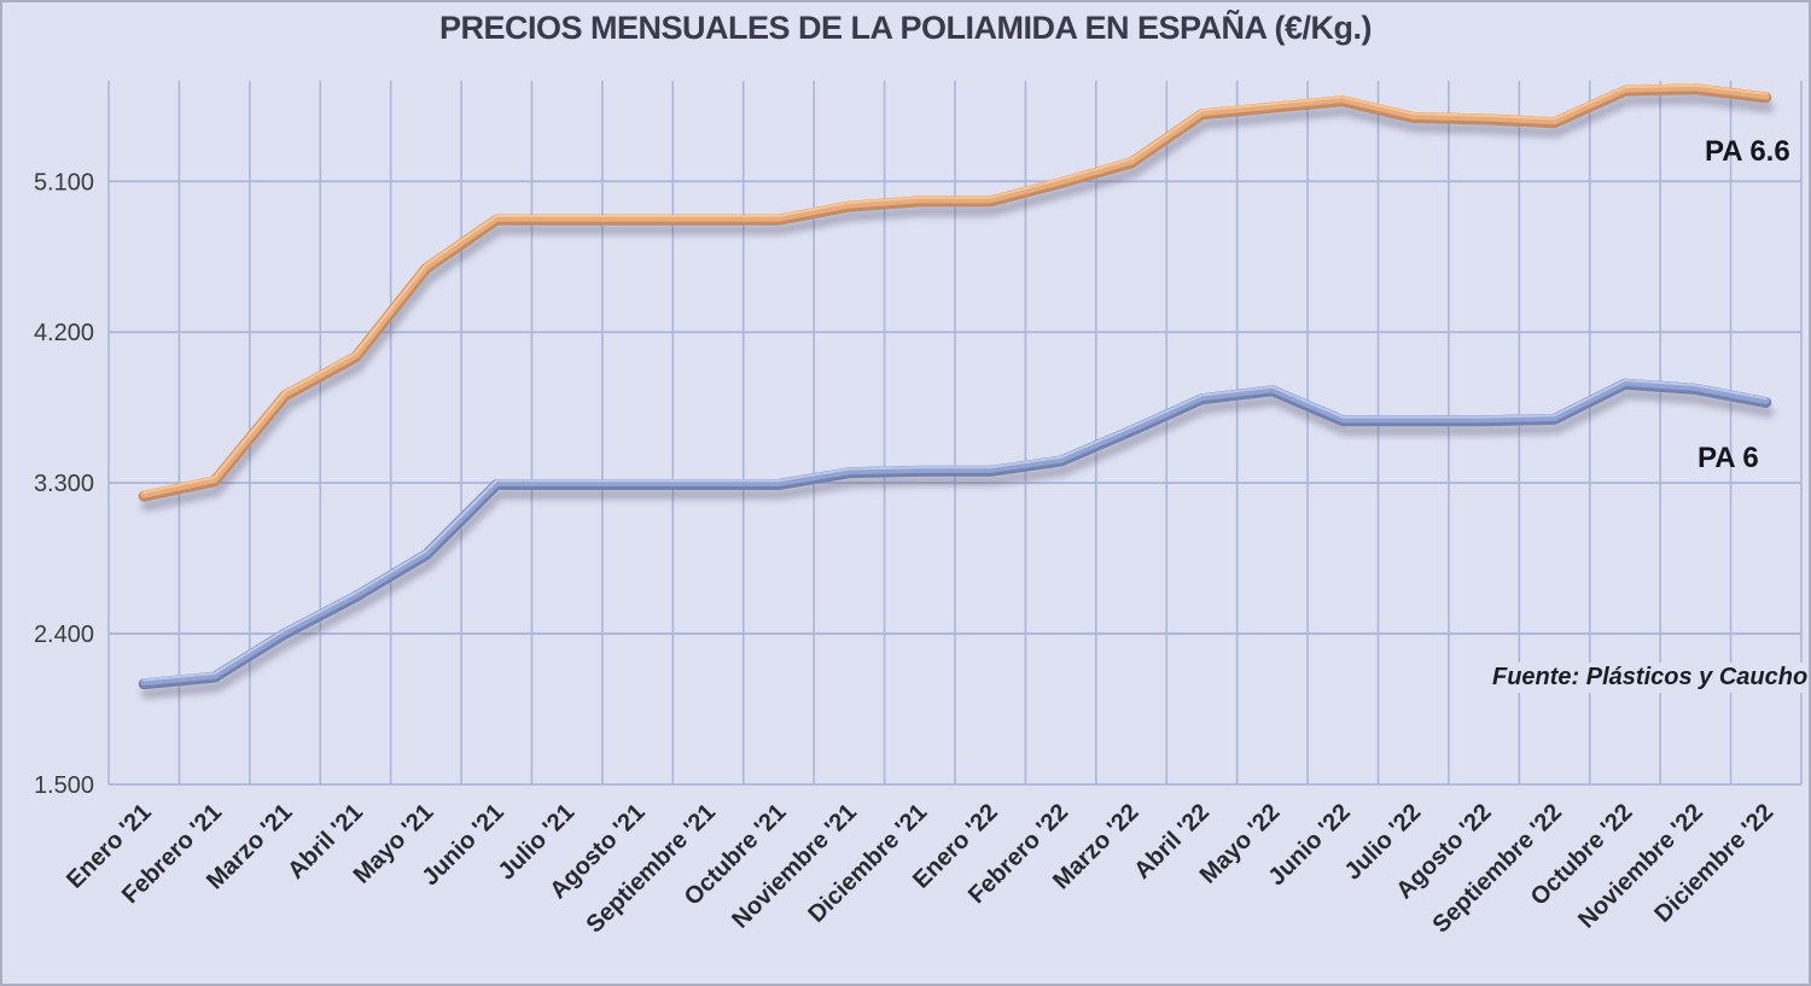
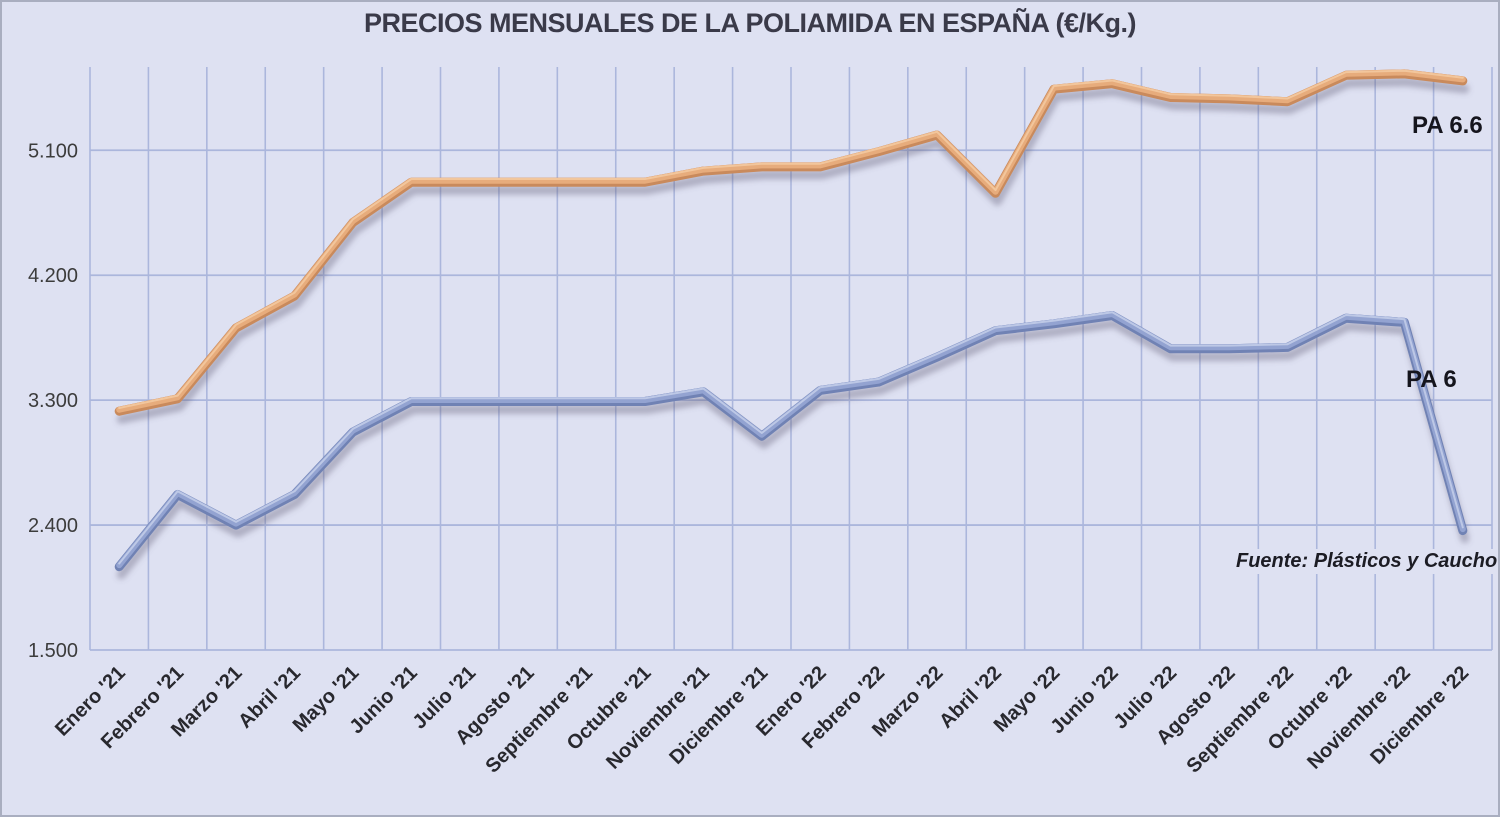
PA 6/Febrero '21: 2140 -> 2620
PA 6/Mayo '21: 2870 -> 3070
PA 6/Diciembre '21: 3370 -> 3040
PA 6.6/Abril '22: 5500 -> 4790
PA 6/Junio '22: 3670 -> 3910
PA 6/Diciembre '22: 3780 -> 2360
